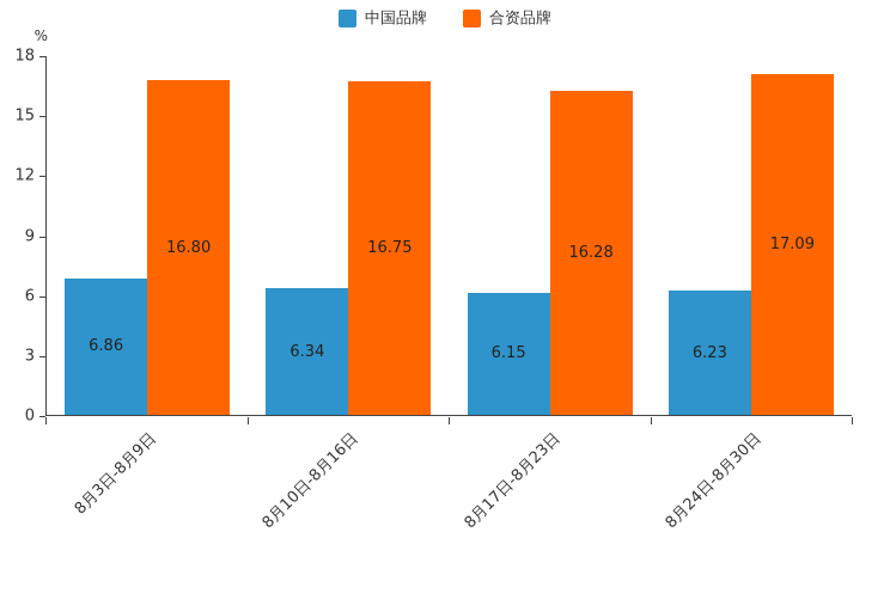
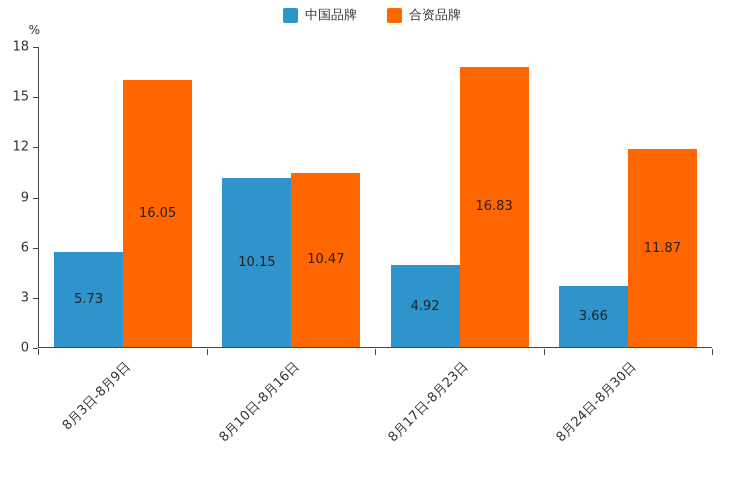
中国品牌/8月3日-8月9日: 6.86 -> 5.73
合资品牌/8月3日-8月9日: 16.80 -> 16.05
中国品牌/8月10日-8月16日: 6.34 -> 10.15
合资品牌/8月10日-8月16日: 16.75 -> 10.47
中国品牌/8月17日-8月23日: 6.15 -> 4.92
合资品牌/8月17日-8月23日: 16.28 -> 16.83
中国品牌/8月24日-8月30日: 6.23 -> 3.66
合资品牌/8月24日-8月30日: 17.09 -> 11.87
